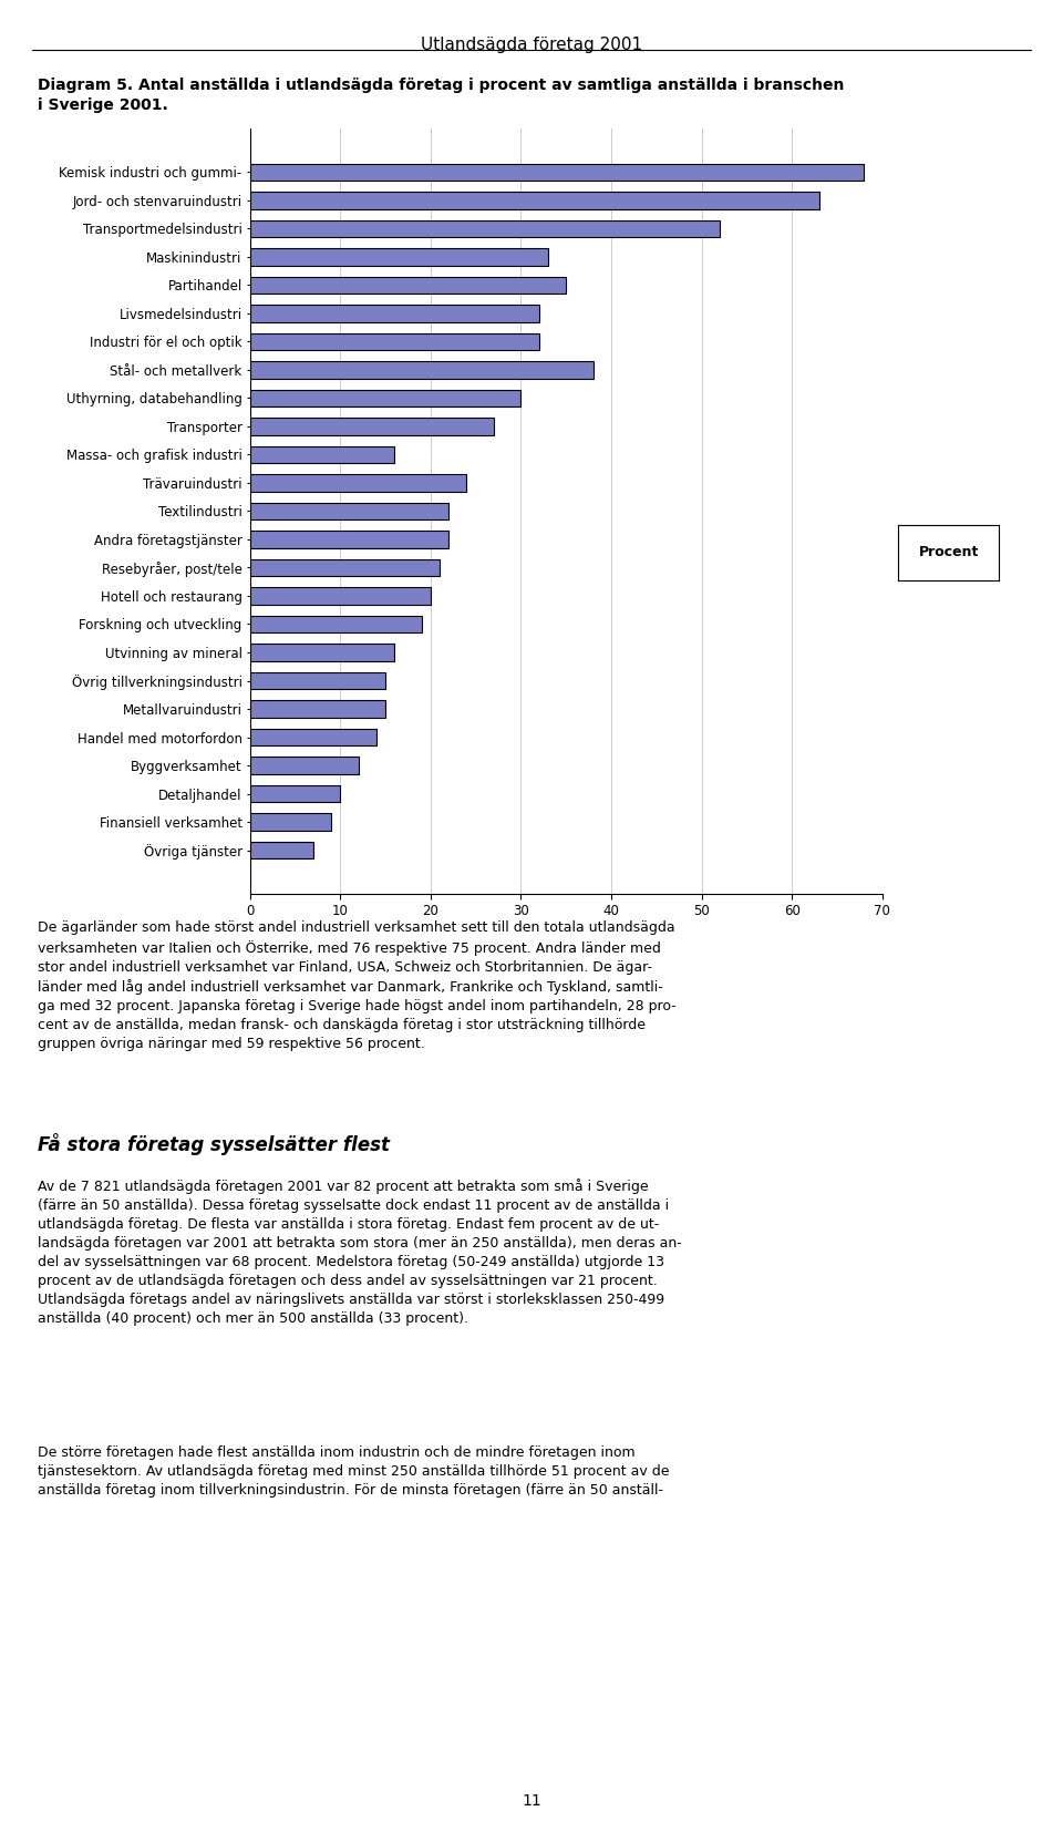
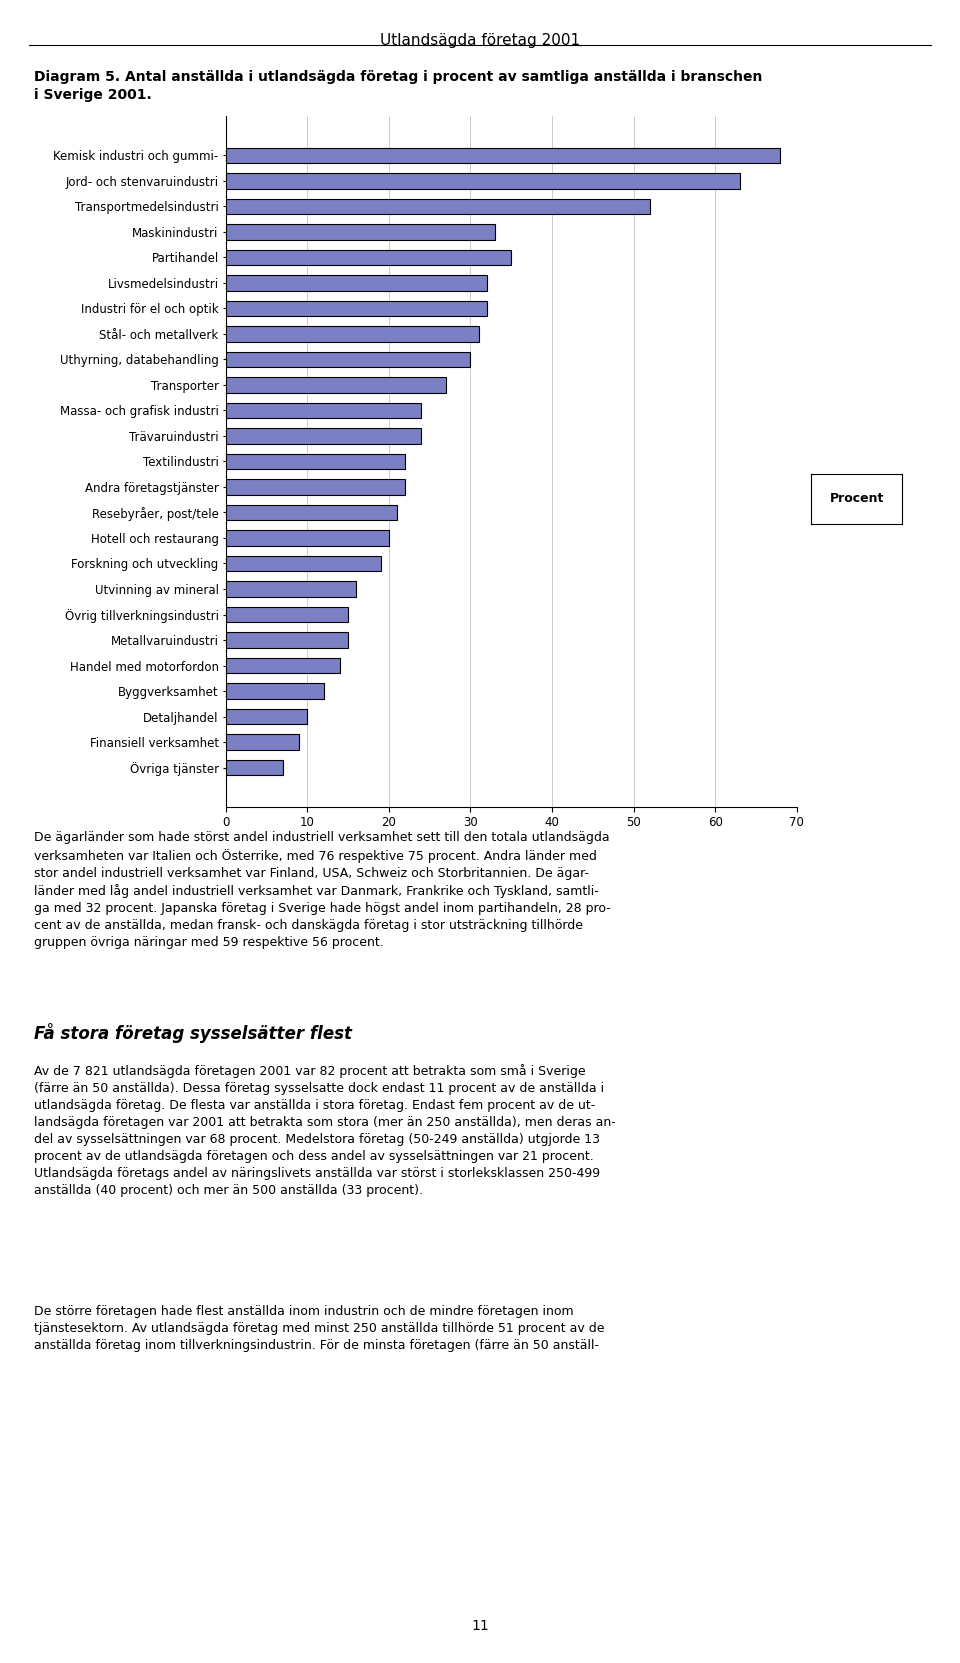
Stål- och metallverk: 38 -> 31
Massa- och grafisk industri: 16 -> 24
